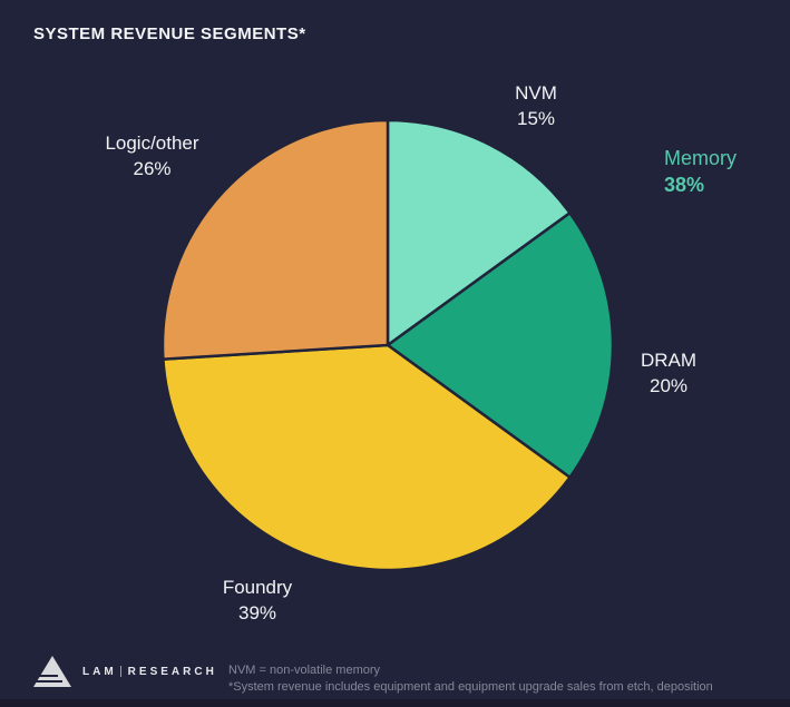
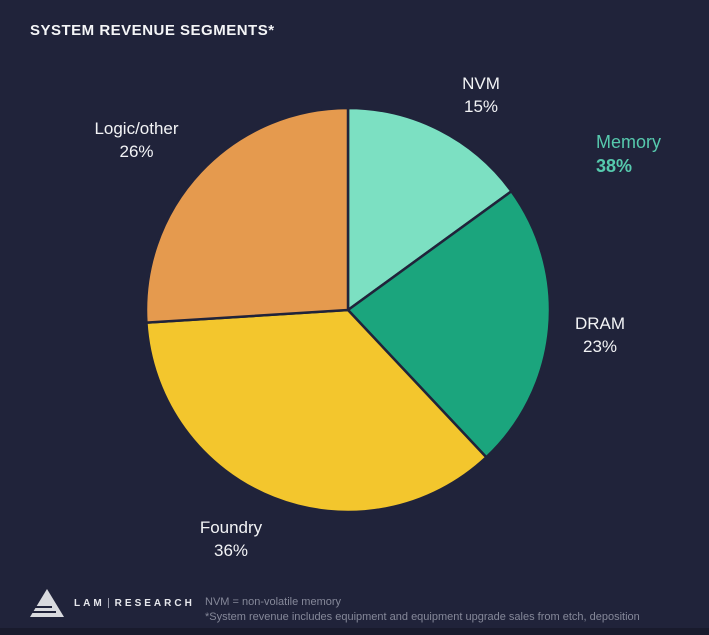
DRAM: 20% -> 23%
Foundry: 39% -> 36%
